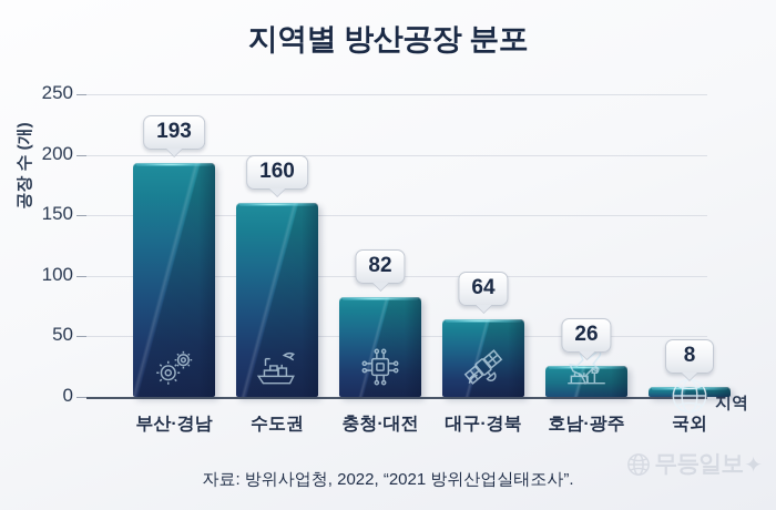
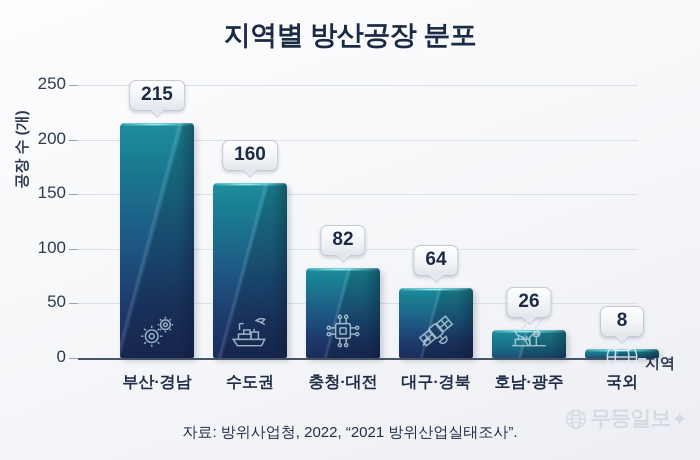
부산·경남: 193 -> 215
